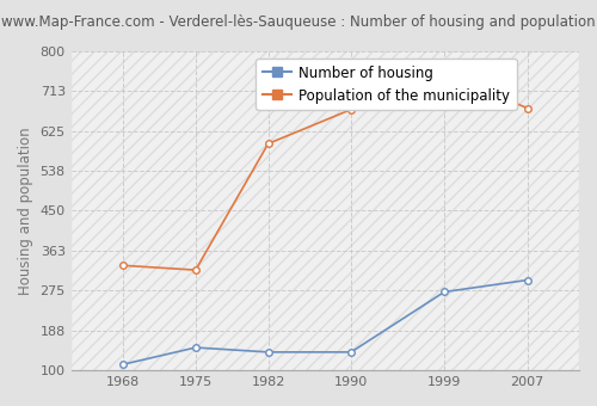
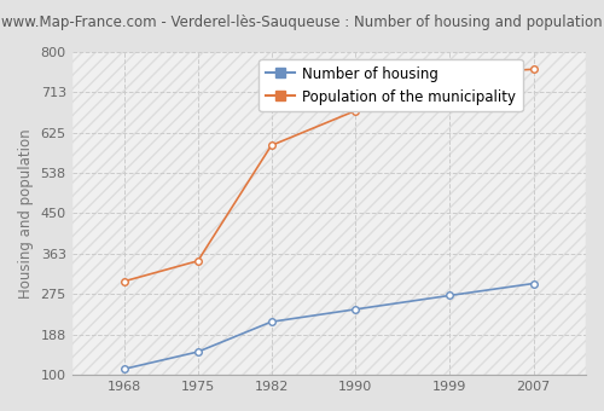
Population of the municipality/1968: 330 -> 303
Population of the municipality/1975: 320 -> 347
Number of housing/1982: 140 -> 215
Number of housing/1990: 140 -> 242
Population of the municipality/2007: 675 -> 762
